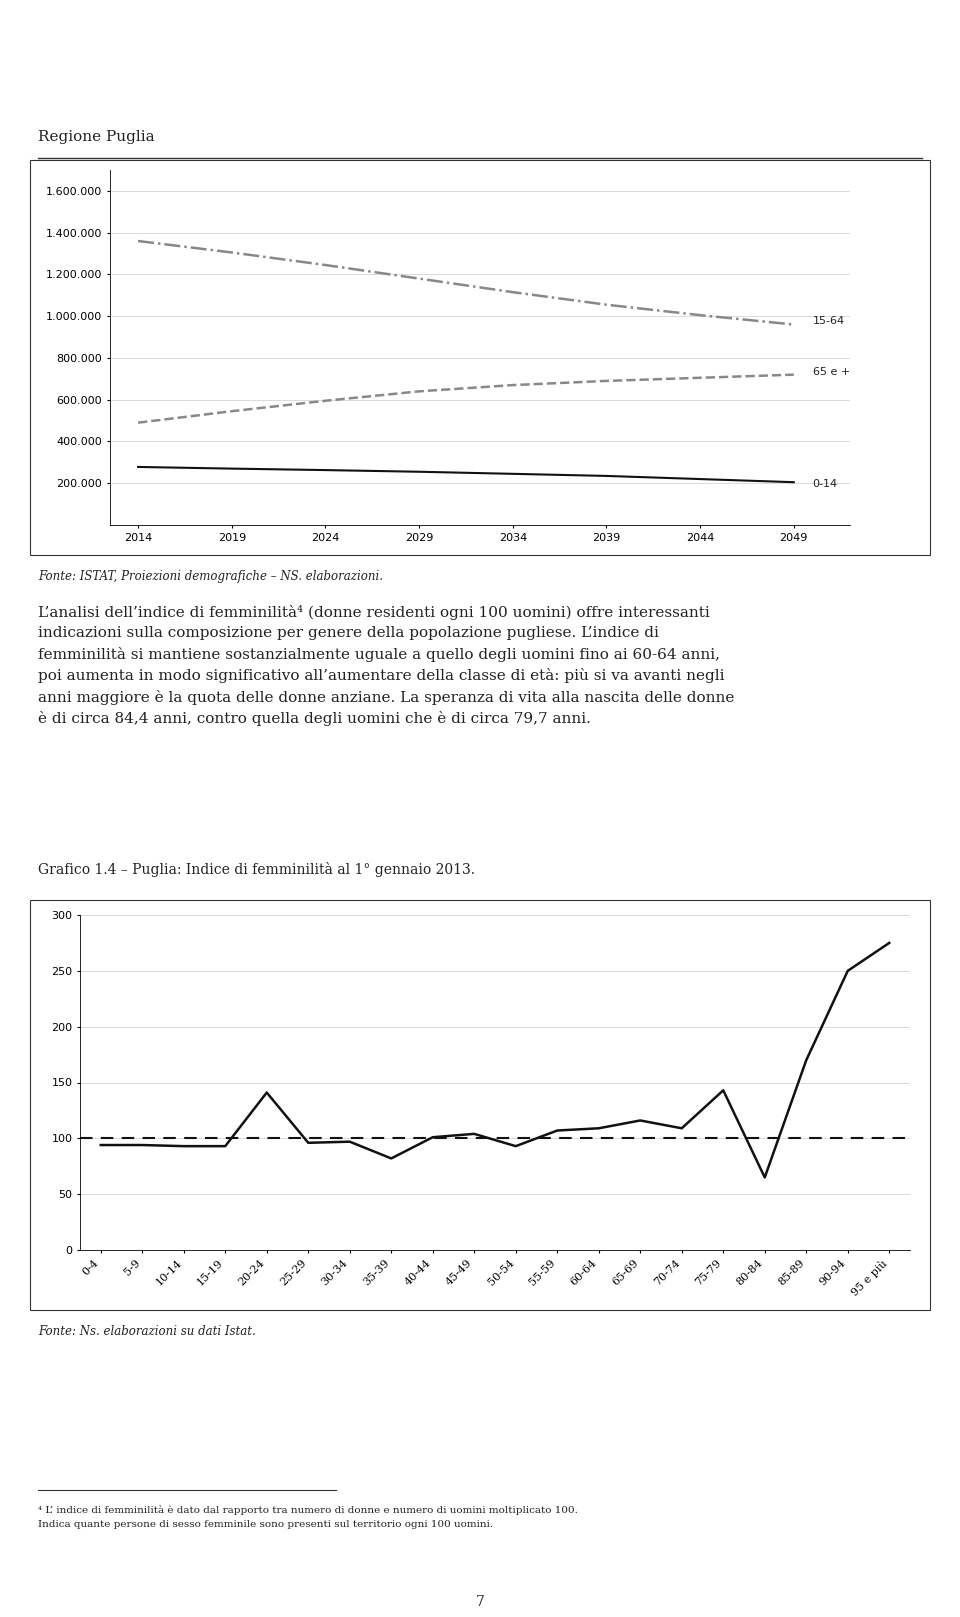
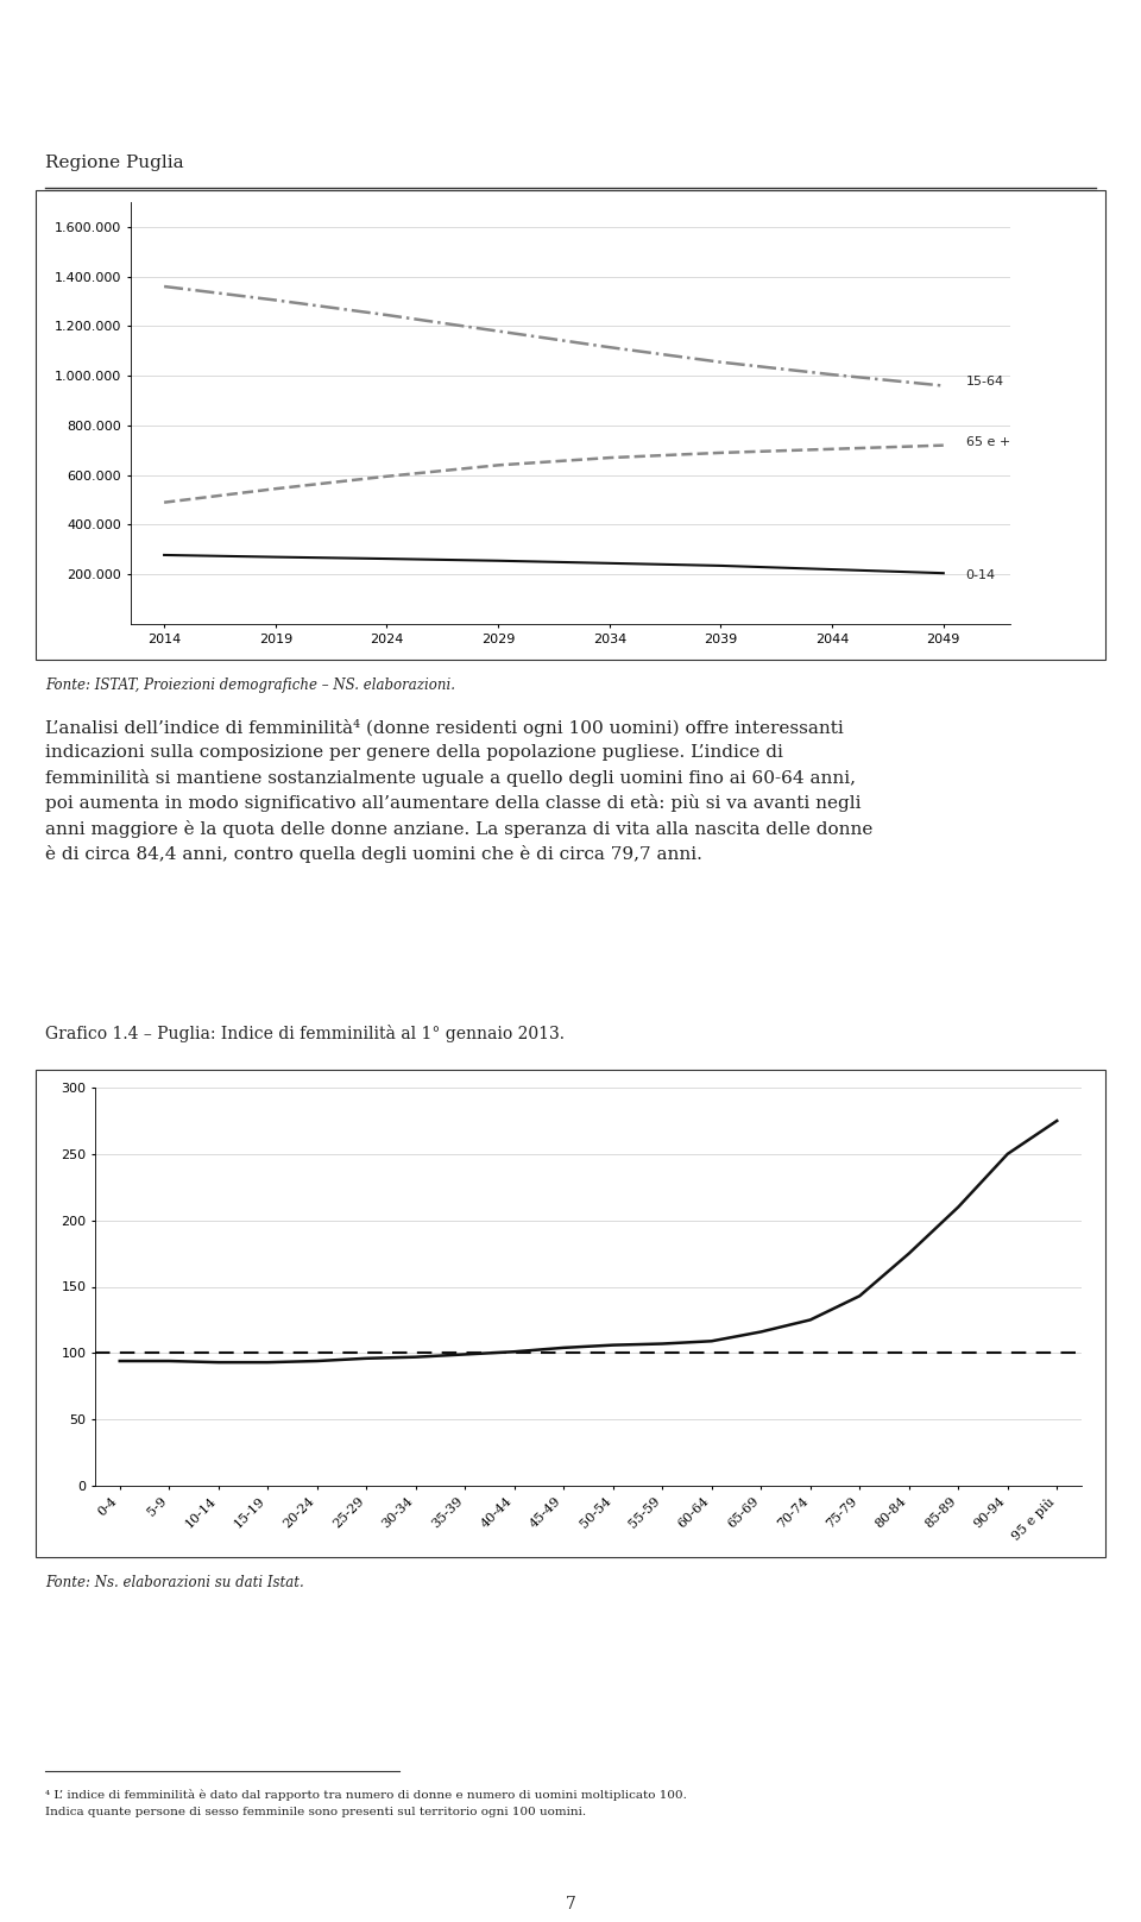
20-24: 141 -> 94
35-39: 82 -> 99
50-54: 93 -> 106
70-74: 109 -> 125
80-84: 65 -> 175
85-89: 170 -> 210
